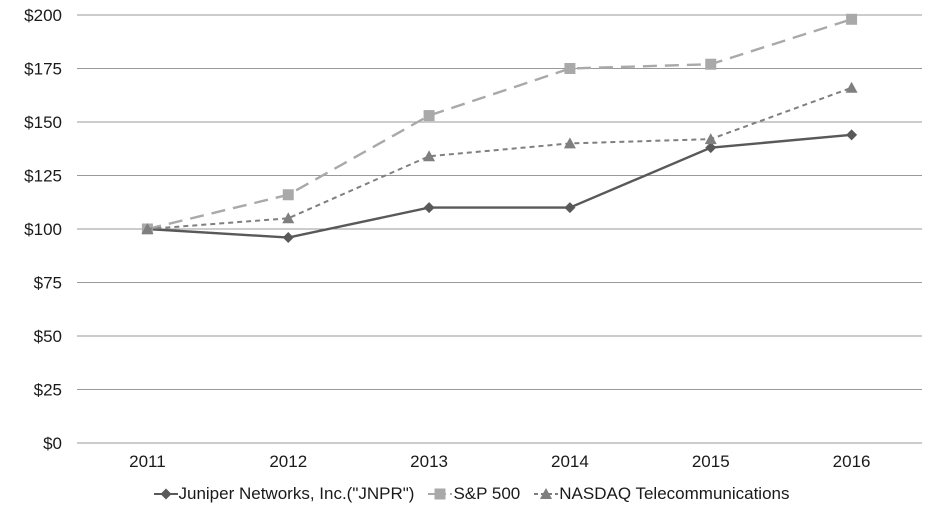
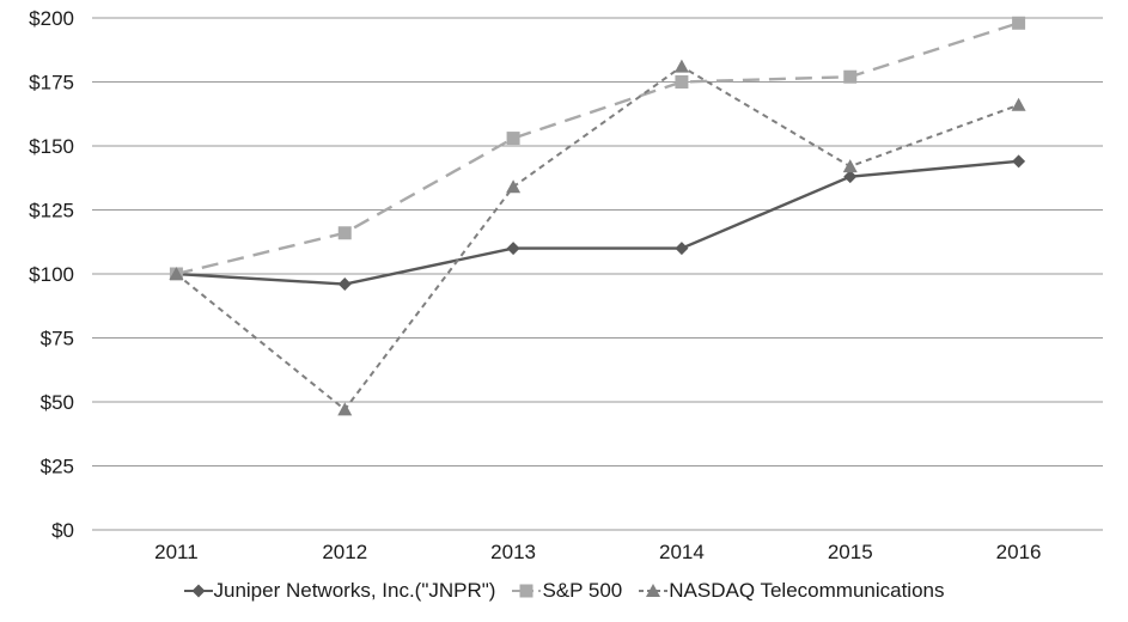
NASDAQ Telecommunications/2012: $105 -> $47
NASDAQ Telecommunications/2014: $140 -> $181
